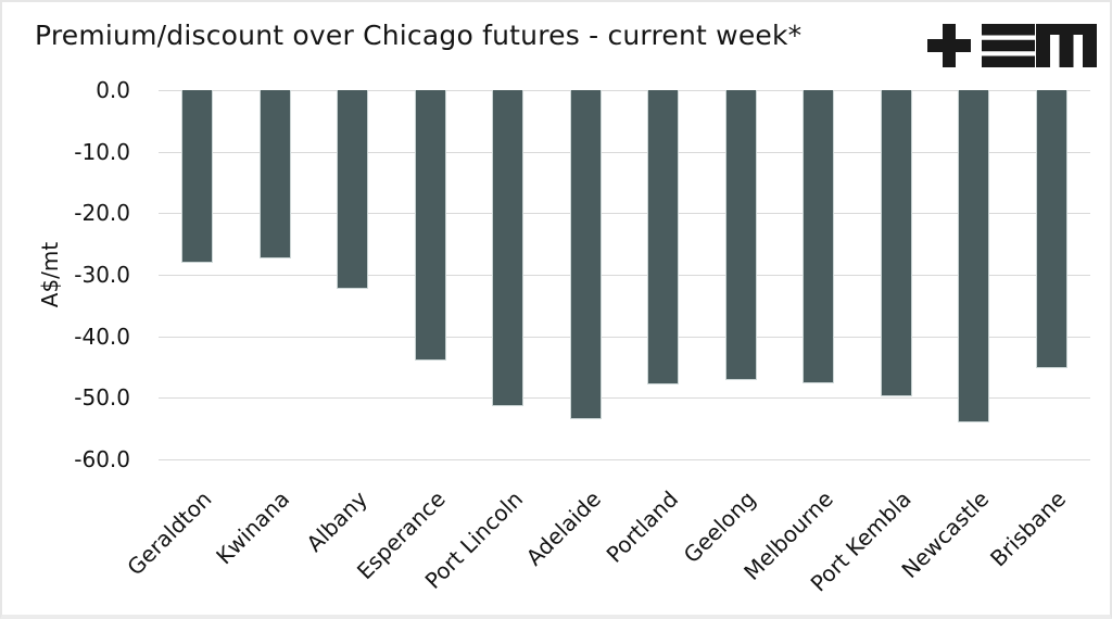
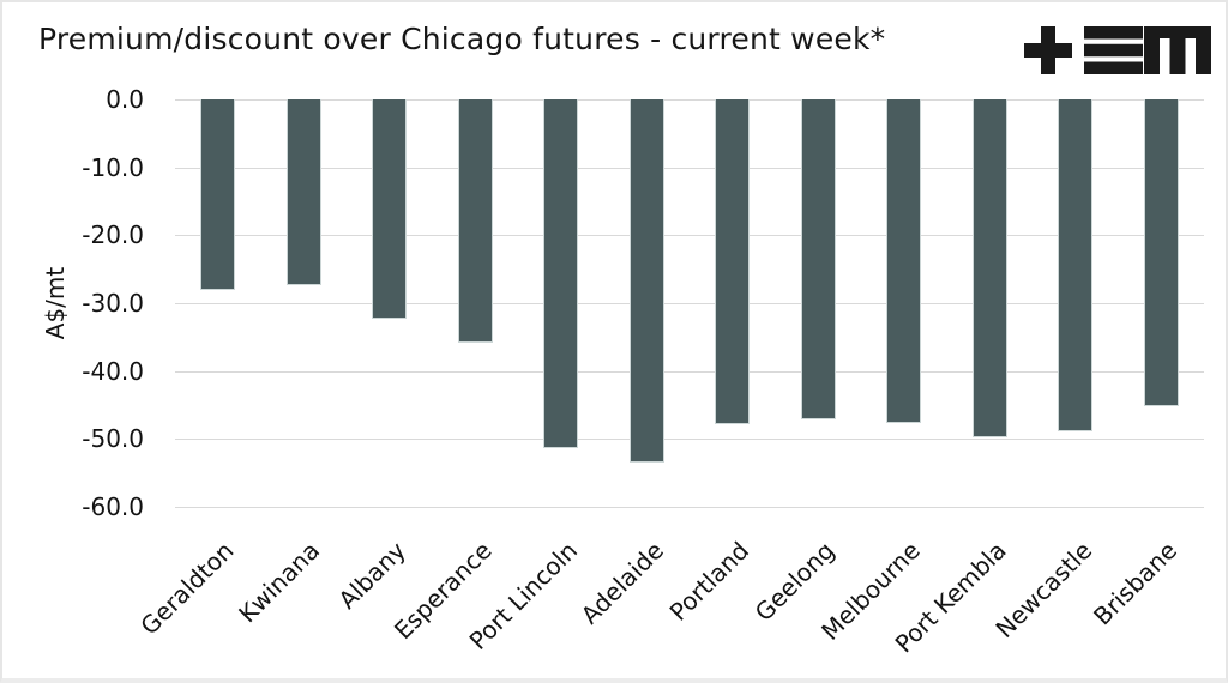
Esperance: -44 -> -36
Newcastle: -54 -> -49
